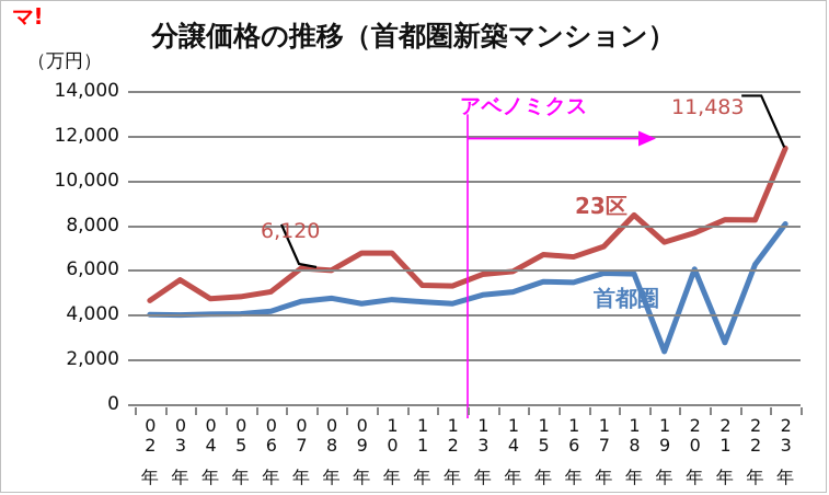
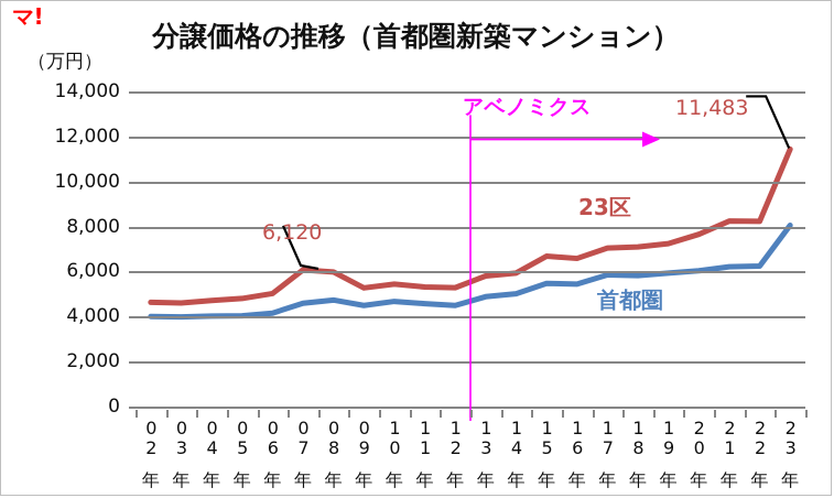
23区/03年: 5600 -> 4600
23区/09年: 6800 -> 5300
23区/10年: 6800 -> 5500
23区/18年: 8500 -> 7100
首都圏/19年: 2400 -> 6000
首都圏/21年: 2800 -> 6300
